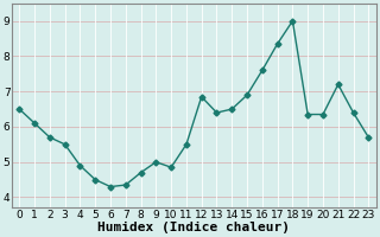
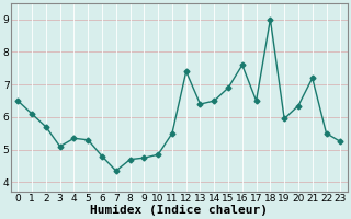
3: 5.50 -> 5.10
4: 4.90 -> 5.35
5: 4.50 -> 5.30
6: 4.30 -> 4.80
9: 5.00 -> 4.75
12: 6.85 -> 7.40
17: 8.35 -> 6.50
19: 6.35 -> 5.95
22: 6.40 -> 5.50
23: 5.70 -> 5.25
